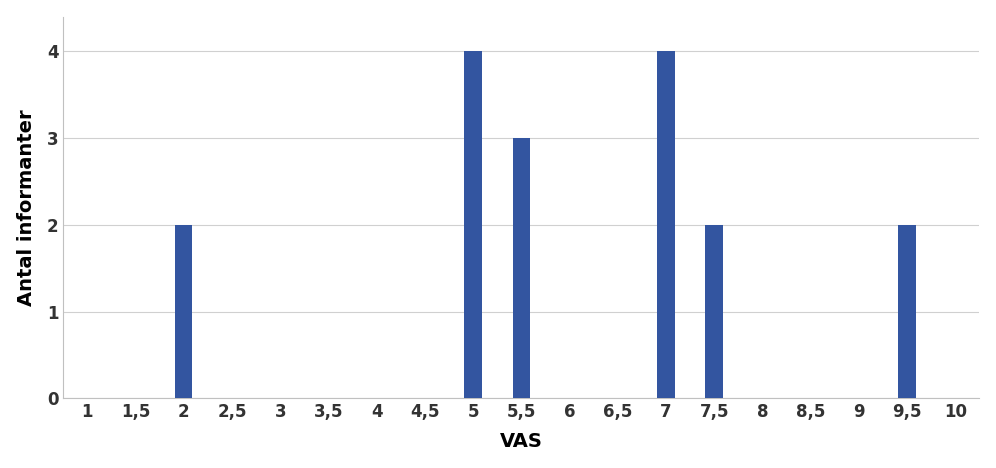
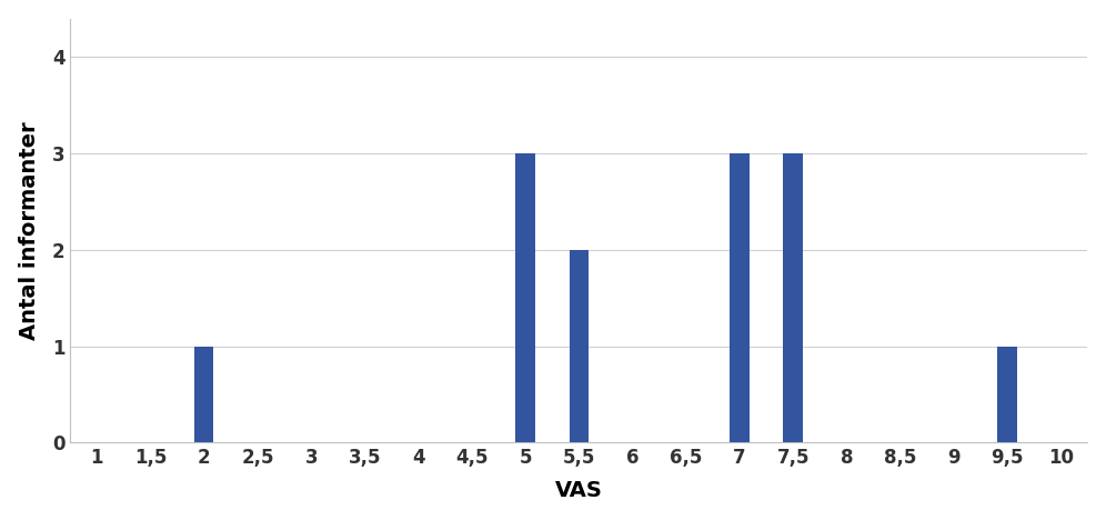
2: 2 -> 1
5: 4 -> 3
5,5: 3 -> 2
7: 4 -> 3
7,5: 2 -> 3
9,5: 2 -> 1
